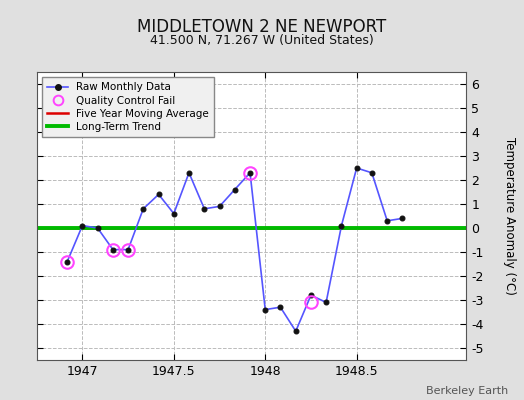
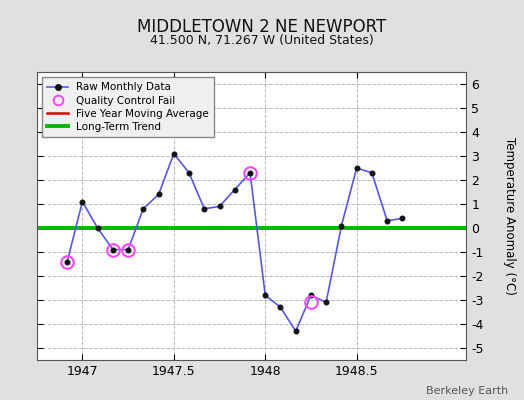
Raw Monthly Data/1947: 0.1 -> 1.1
Raw Monthly Data/1947.5: 0.6 -> 3.1
Raw Monthly Data/1948: -3.4 -> -2.8
